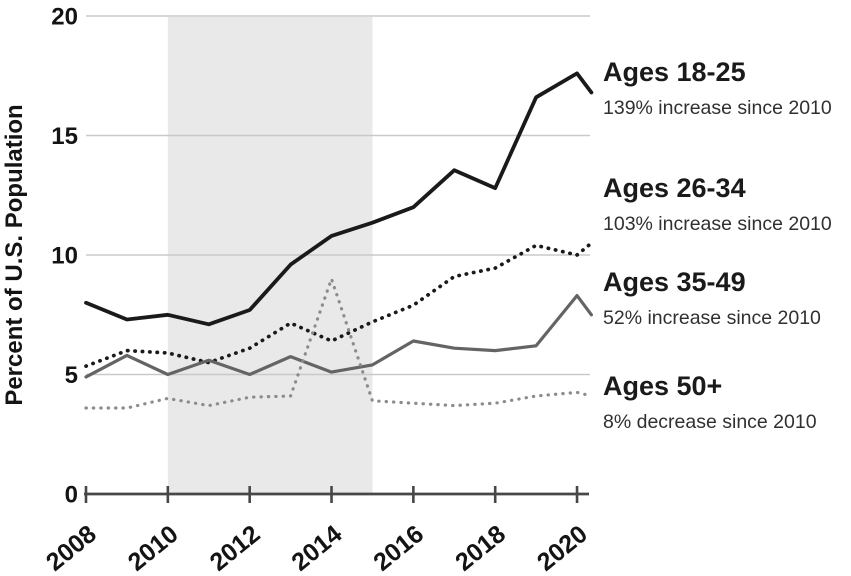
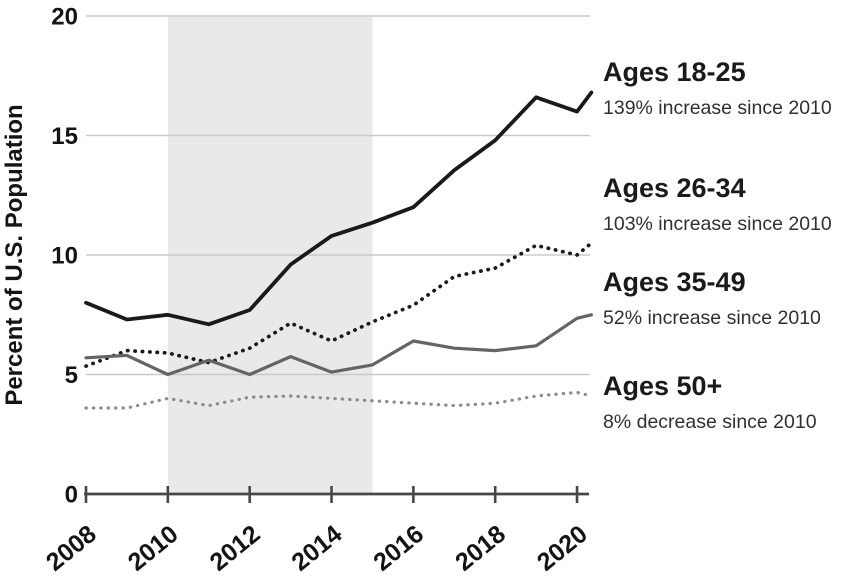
Ages 35-49/2008: 4.9 -> 5.7
Ages 50+/2014: 9.0 -> 4.0
Ages 18-25/2018: 12.8 -> 14.8
Ages 18-25/2020: 17.6 -> 16.0
Ages 35-49/2020: 8.3 -> 7.3
